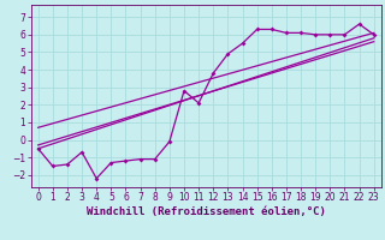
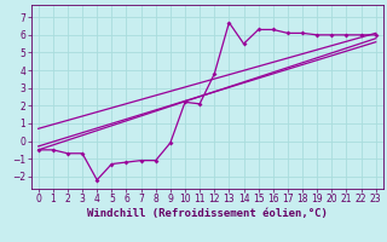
1: -1.5 -> -0.5
2: -1.4 -> -0.7
10: 2.8 -> 2.2
13: 4.9 -> 6.7
22: 6.6 -> 6.0
